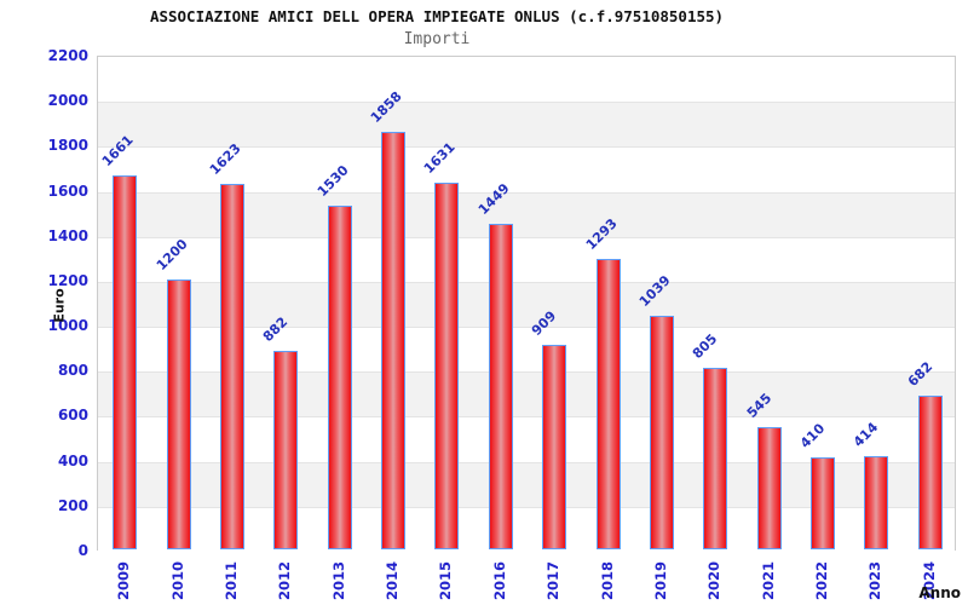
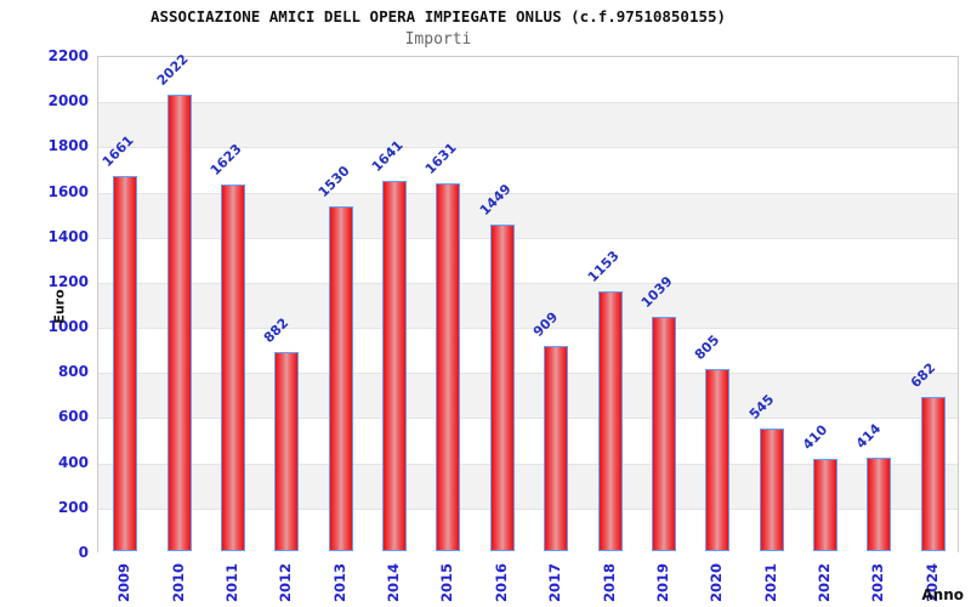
2010: 1200 -> 2022
2014: 1858 -> 1641
2018: 1293 -> 1153
